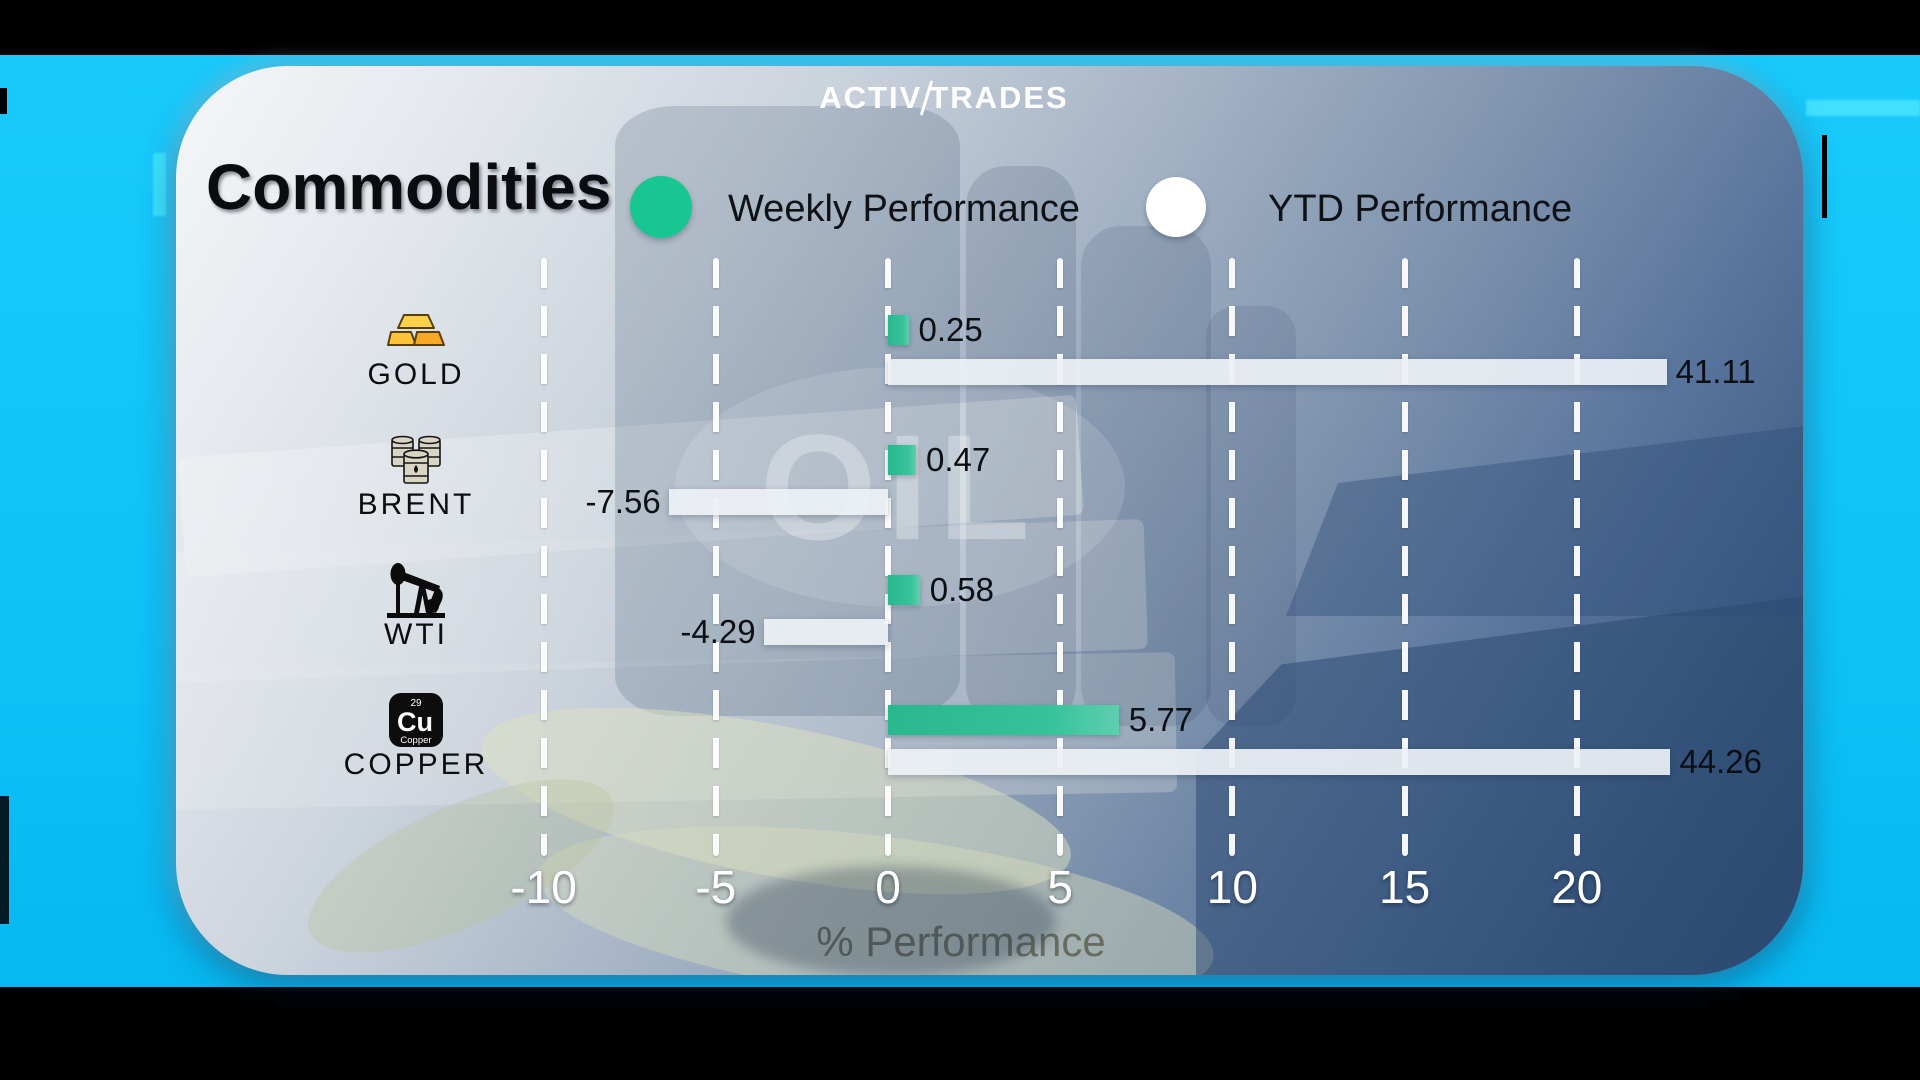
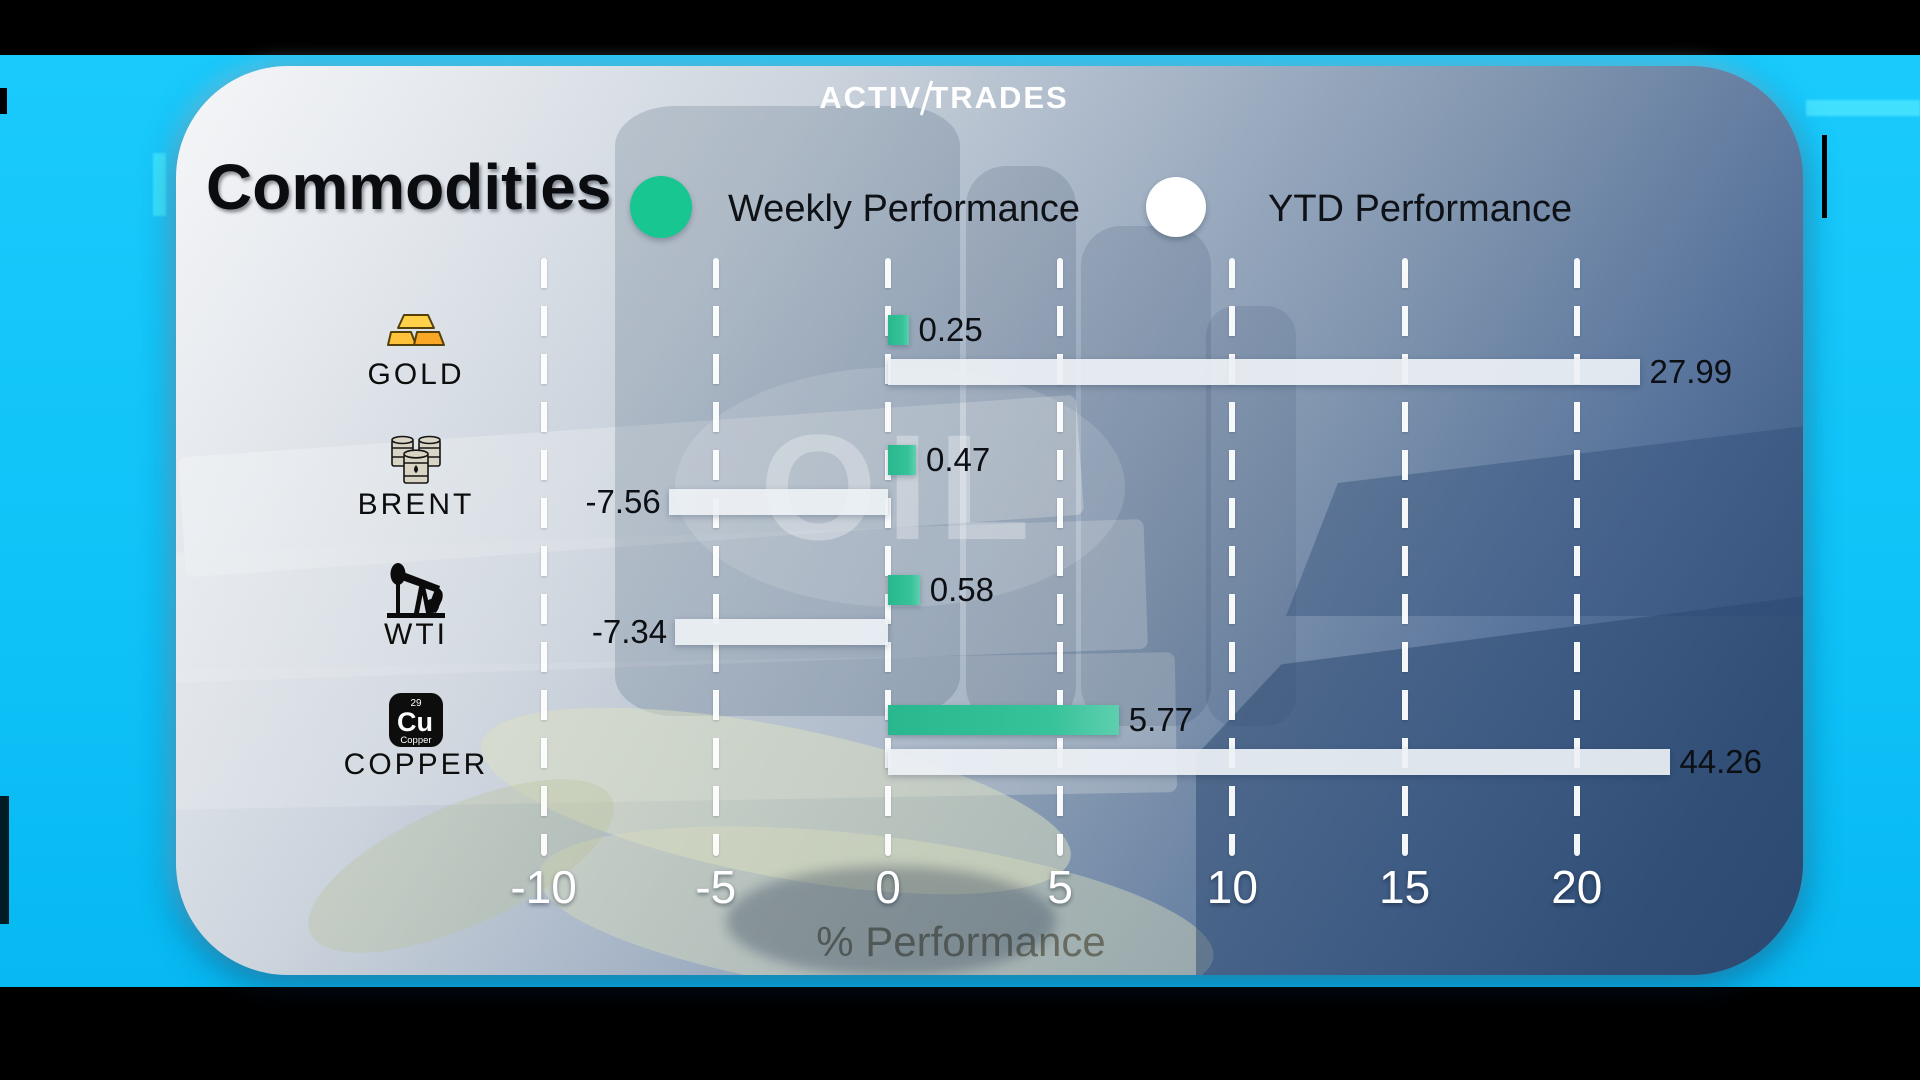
YTD Performance/GOLD: 41.11 -> 27.99
YTD Performance/WTI: -4.29 -> -7.34
